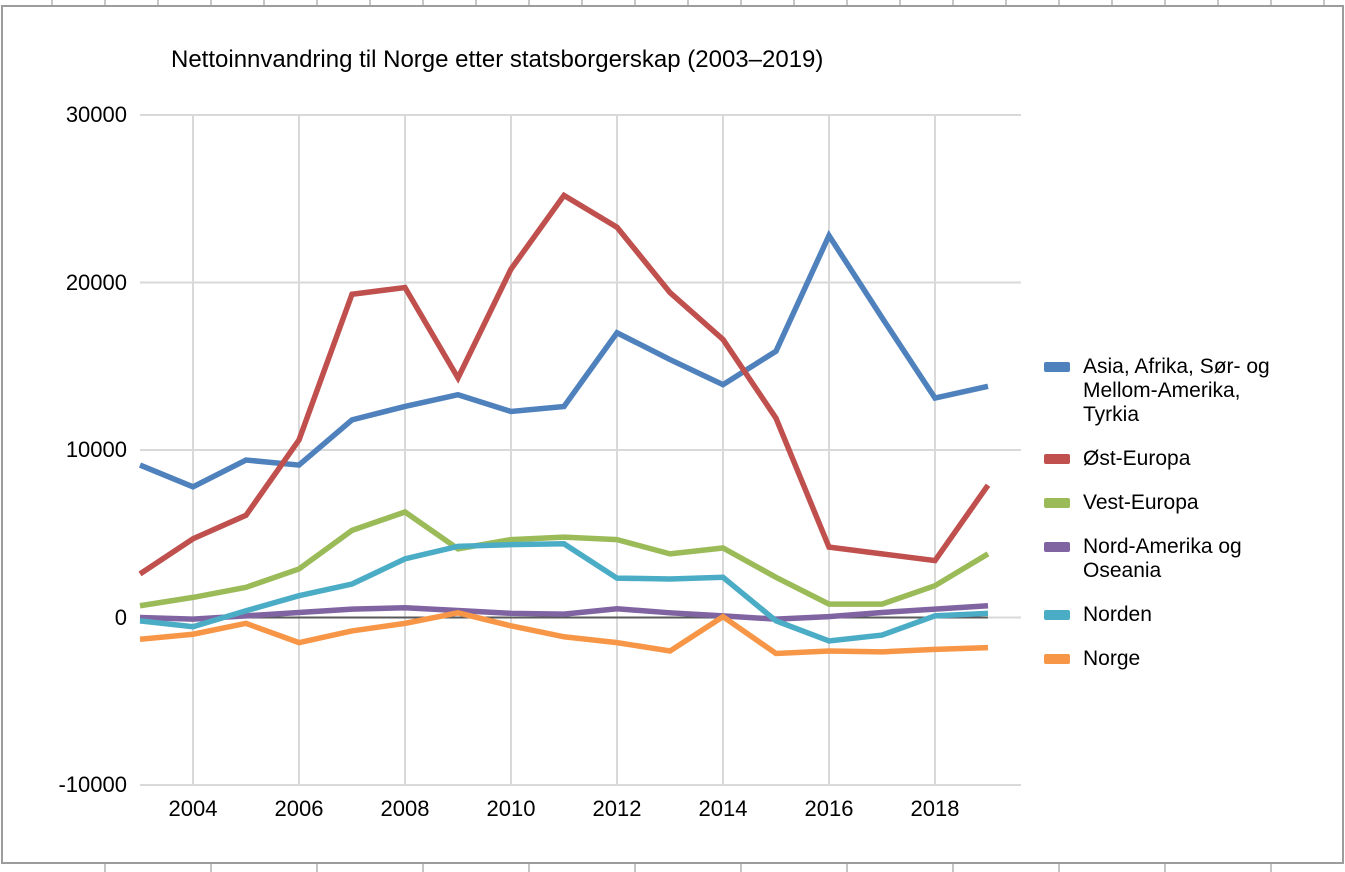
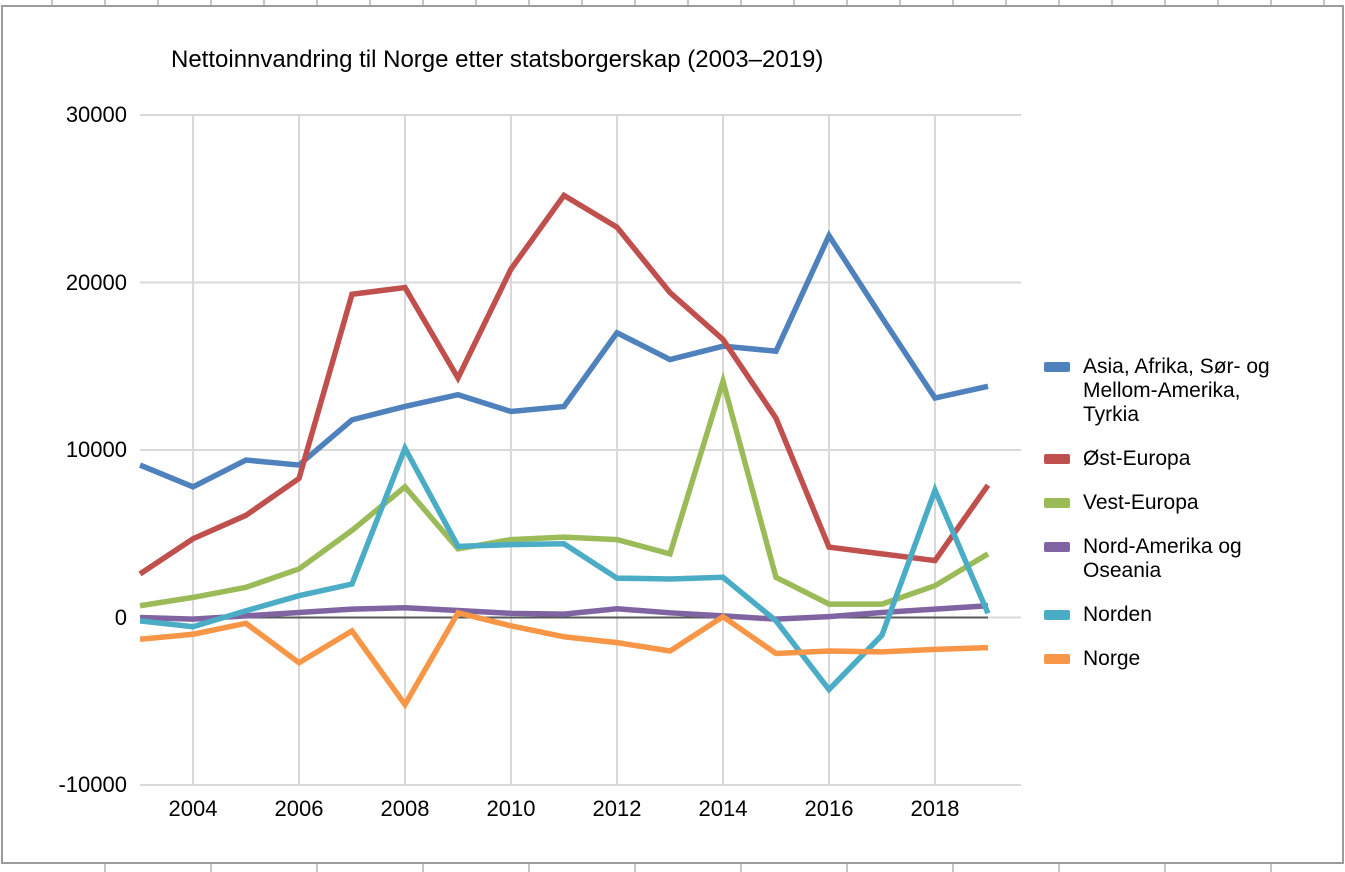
Øst-Europa/2006: 10600 -> 8300
Norge/2006: -1500 -> -2700
Vest-Europa/2008: 6300 -> 7800
Norden/2008: 3500 -> 10100
Norge/2008: -400 -> -5200
Asia, Afrika, Sør- og Mellom-Amerika, Tyrkia/2014: 13900 -> 16200
Vest-Europa/2014: 4200 -> 14100
Norden/2016: -1400 -> -4300
Norden/2018: 100 -> 7600
